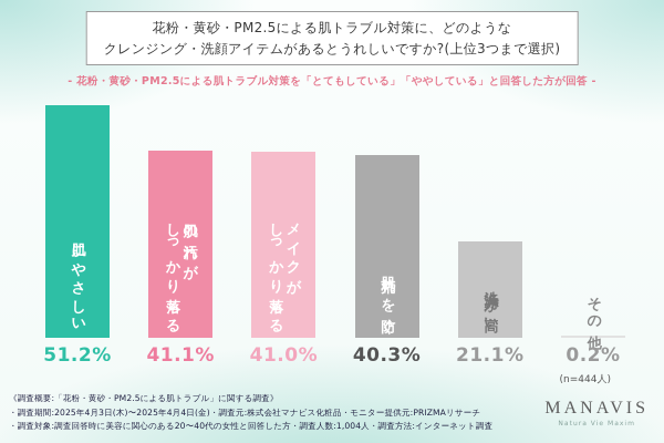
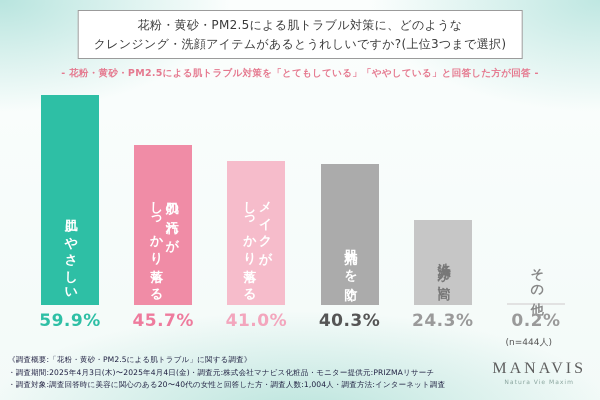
肌にやさしい: 51.2% -> 59.9%
肌の汚れが しっかり落ちる: 41.1% -> 45.7%
洗浄力が高い: 21.1% -> 24.3%
